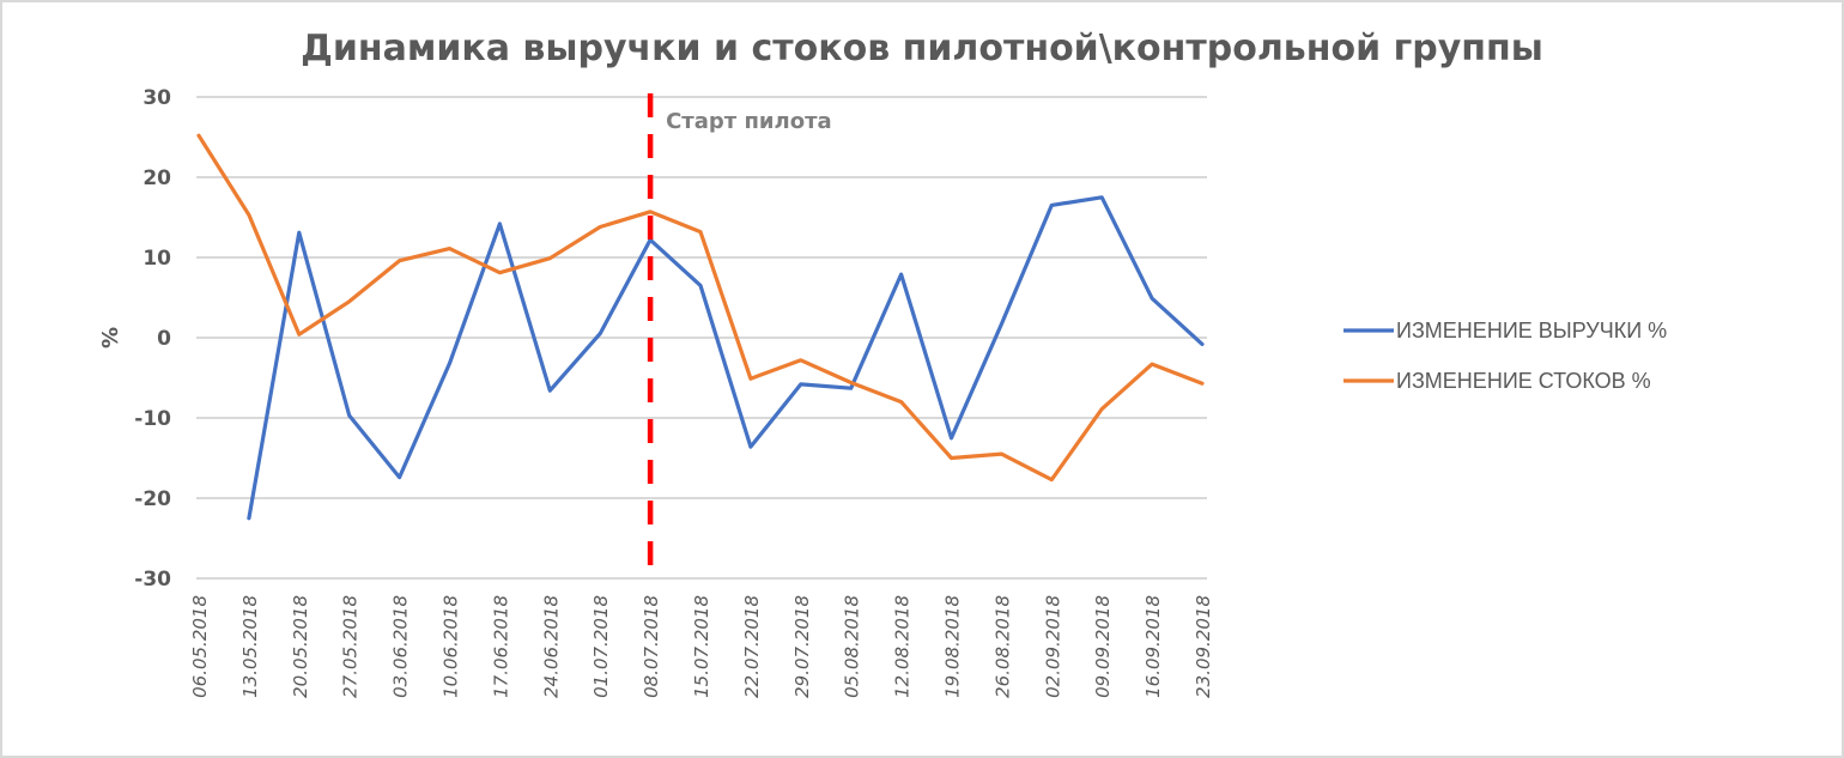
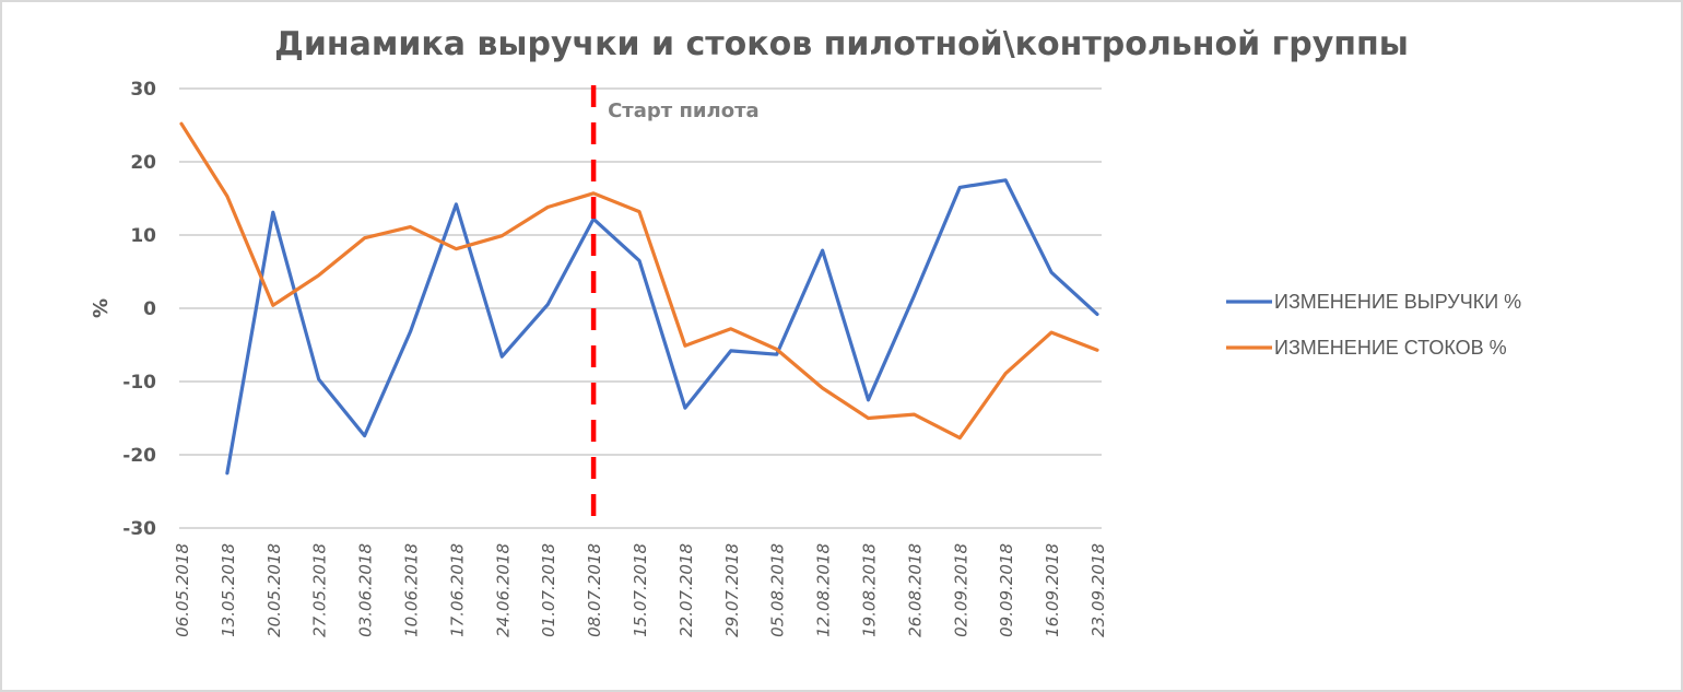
ИЗМЕНЕНИЕ СТОКОВ %/12.08.2018: -8 -> -11
